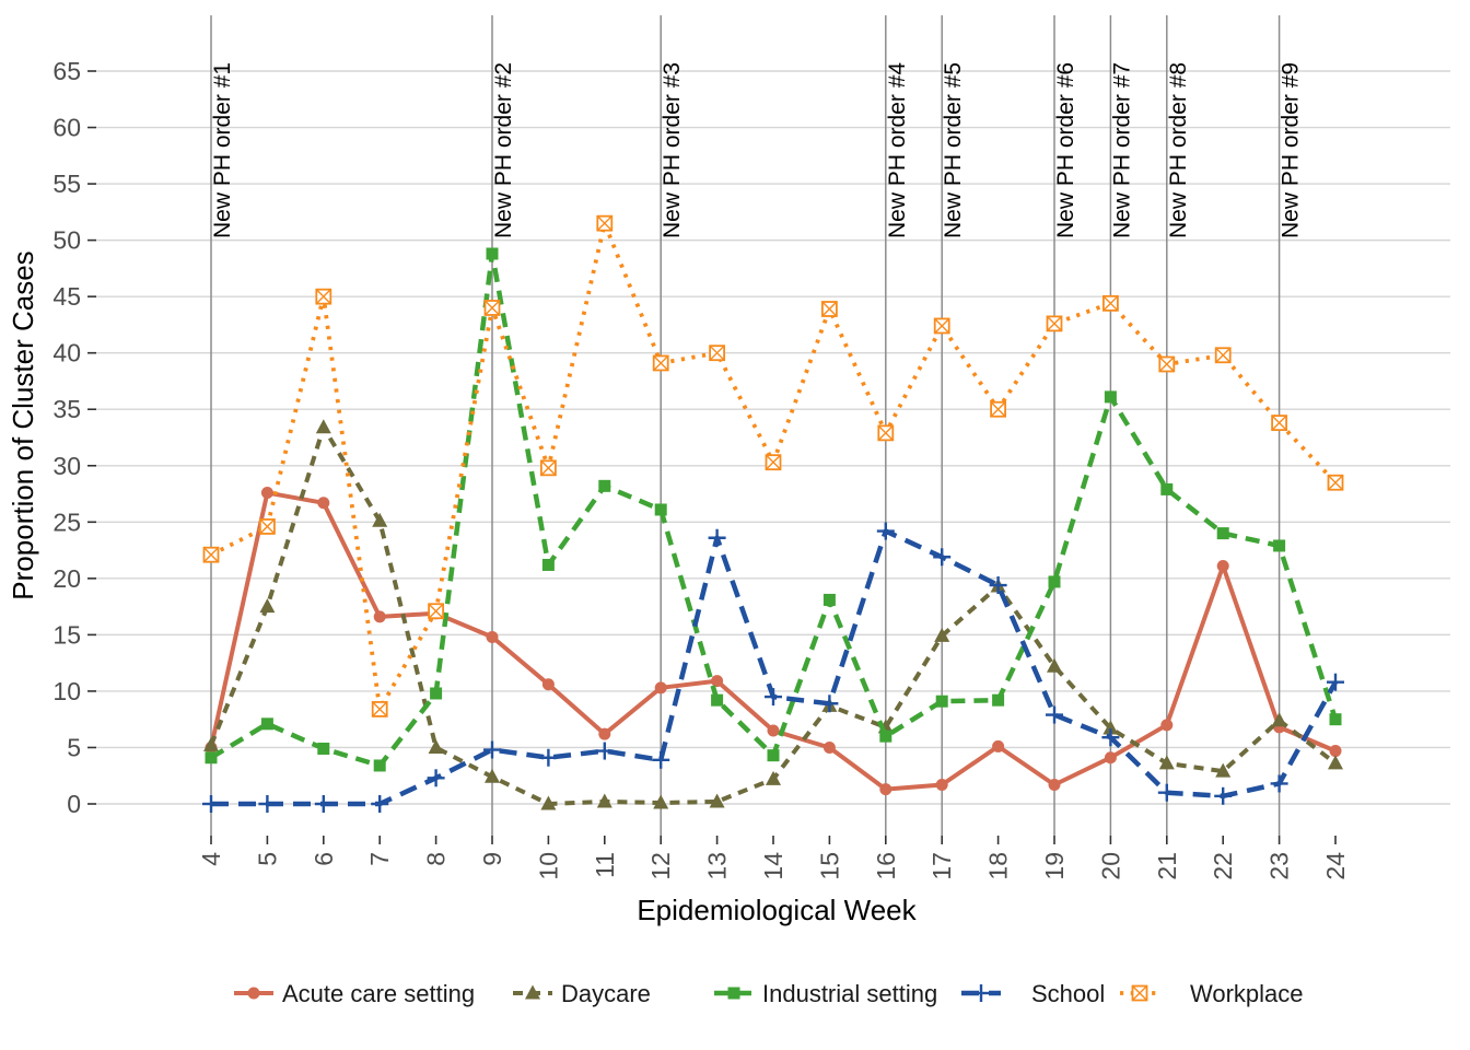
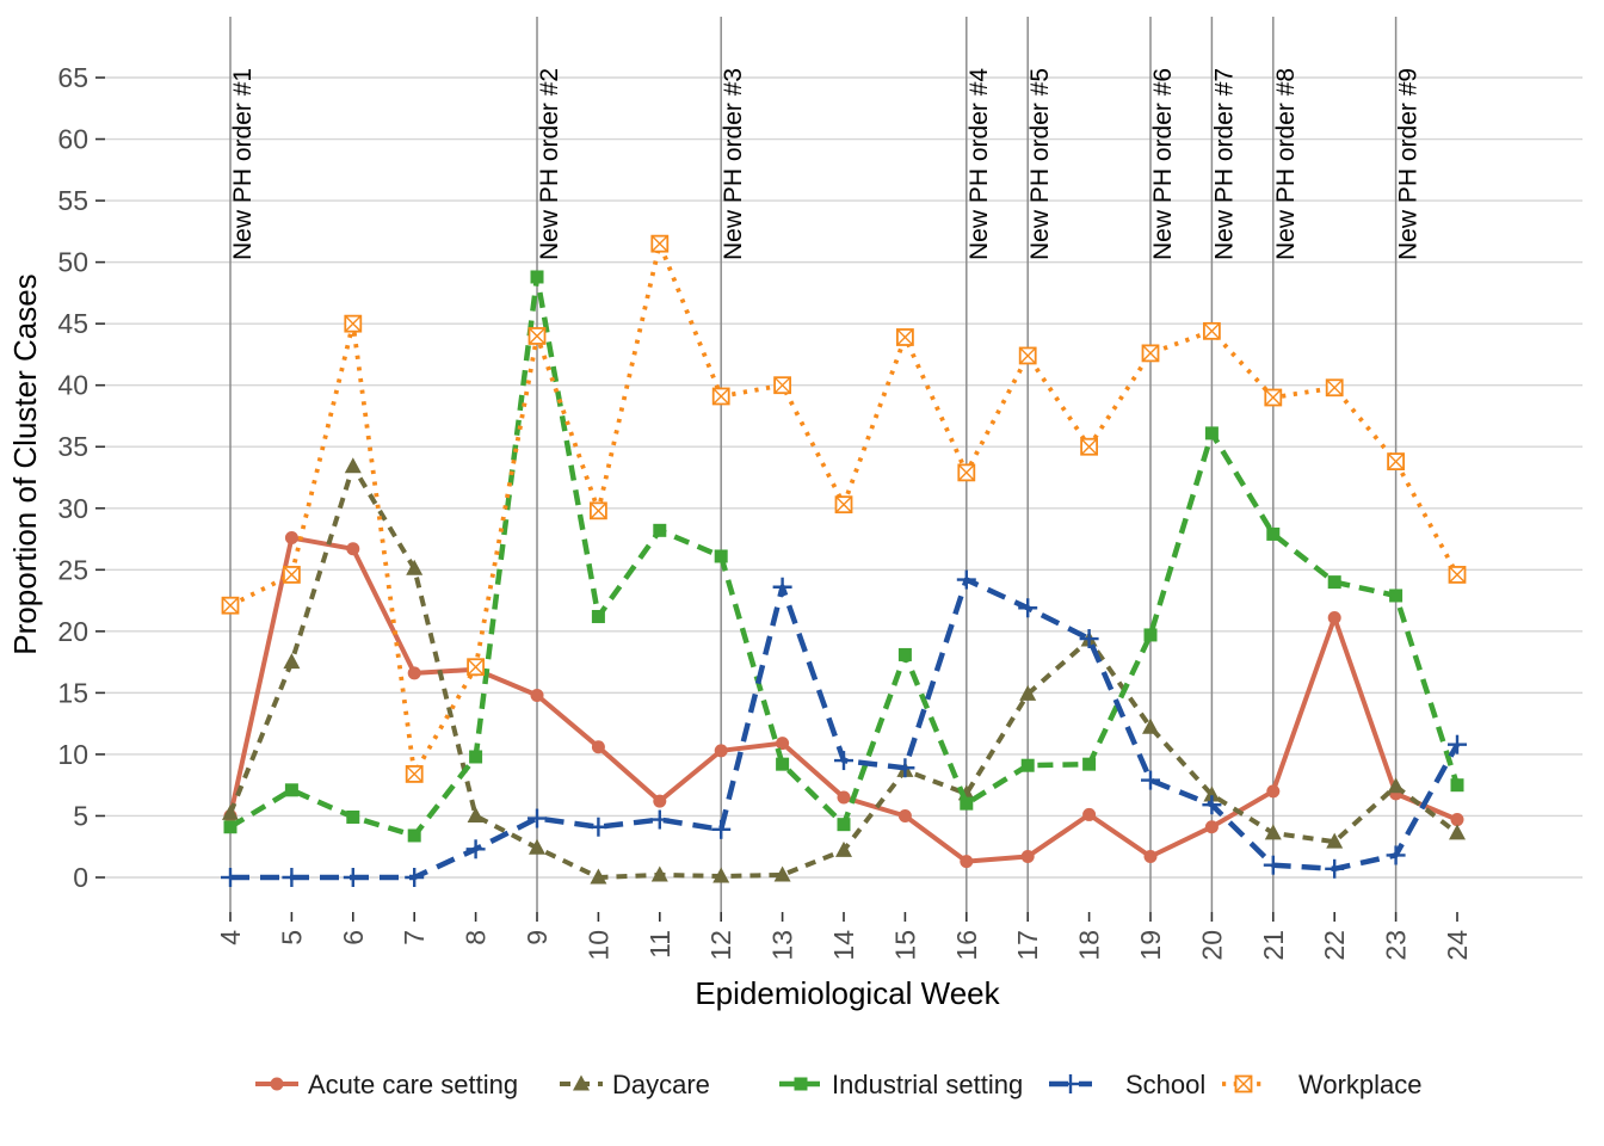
Workplace/24: 28.5 -> 24.6
